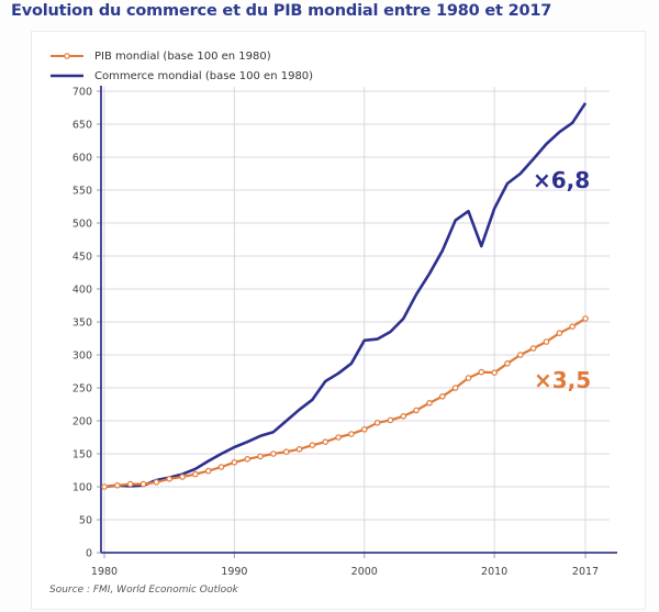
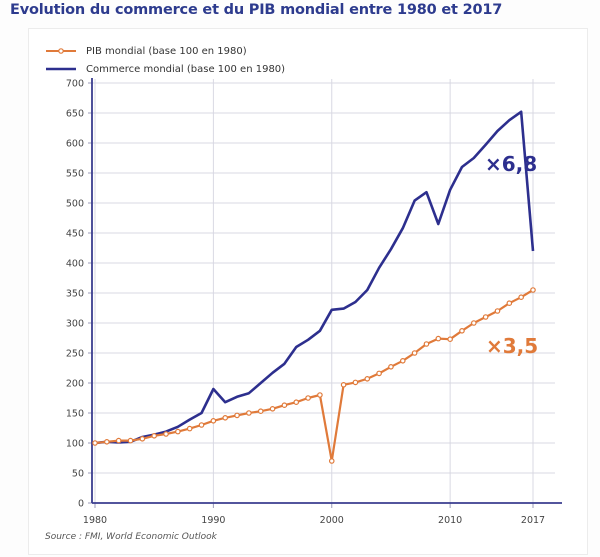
Commerce mondial (base 100 en 1980)/1990: 160 -> 190
PIB mondial (base 100 en 1980)/2000: 190 -> 70
Commerce mondial (base 100 en 1980)/2017: 680 -> 420
